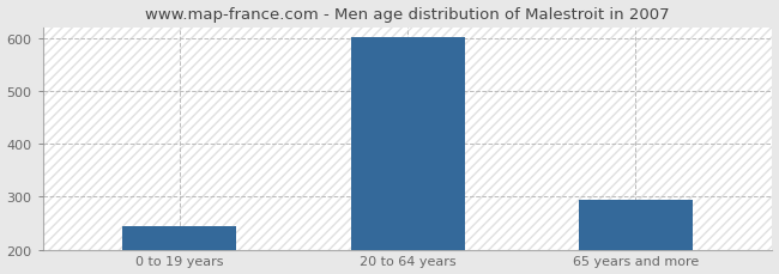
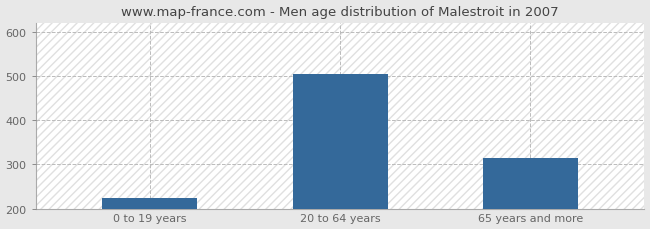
0 to 19 years: 244 -> 225
20 to 64 years: 601 -> 505
65 years and more: 295 -> 315
